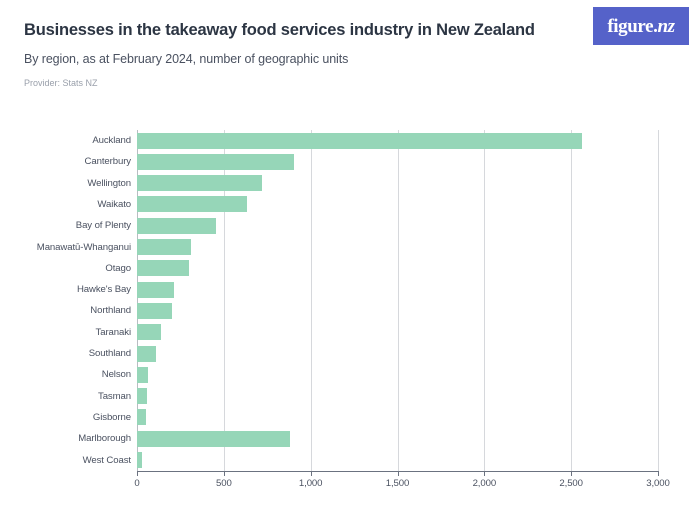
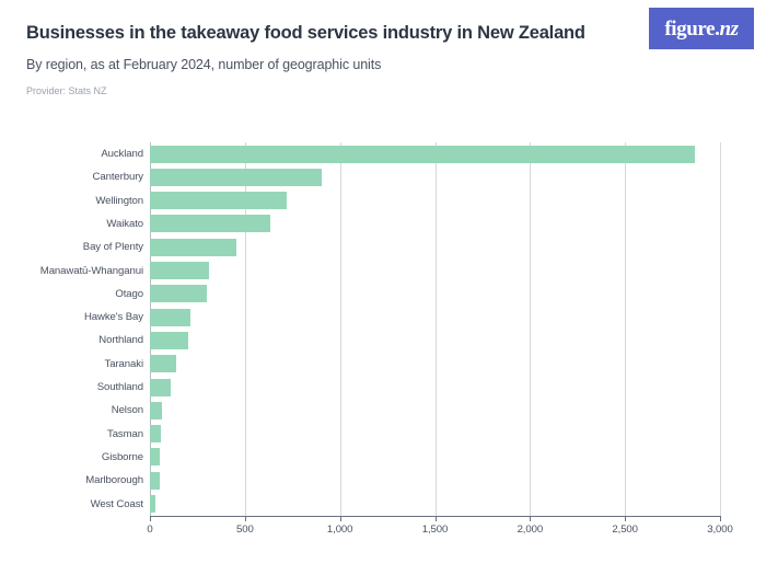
Auckland: 2560 -> 2870
Marlborough: 880 -> 50
